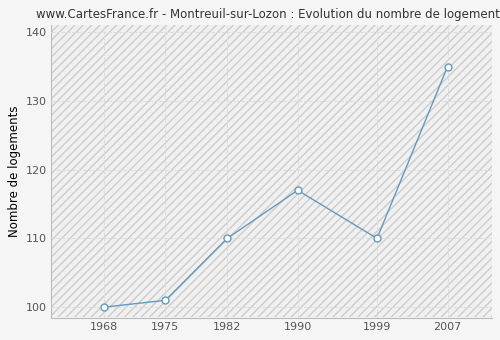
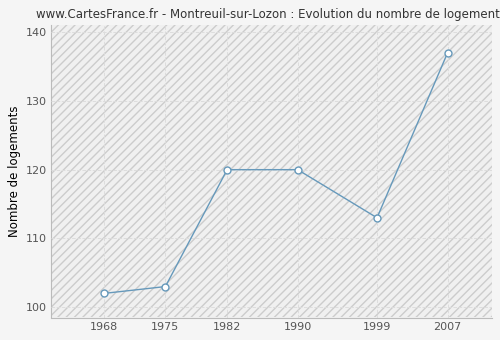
1968: 100 -> 102
1975: 101 -> 103
1982: 110 -> 120
1990: 117 -> 120
1999: 110 -> 113
2007: 135 -> 137
